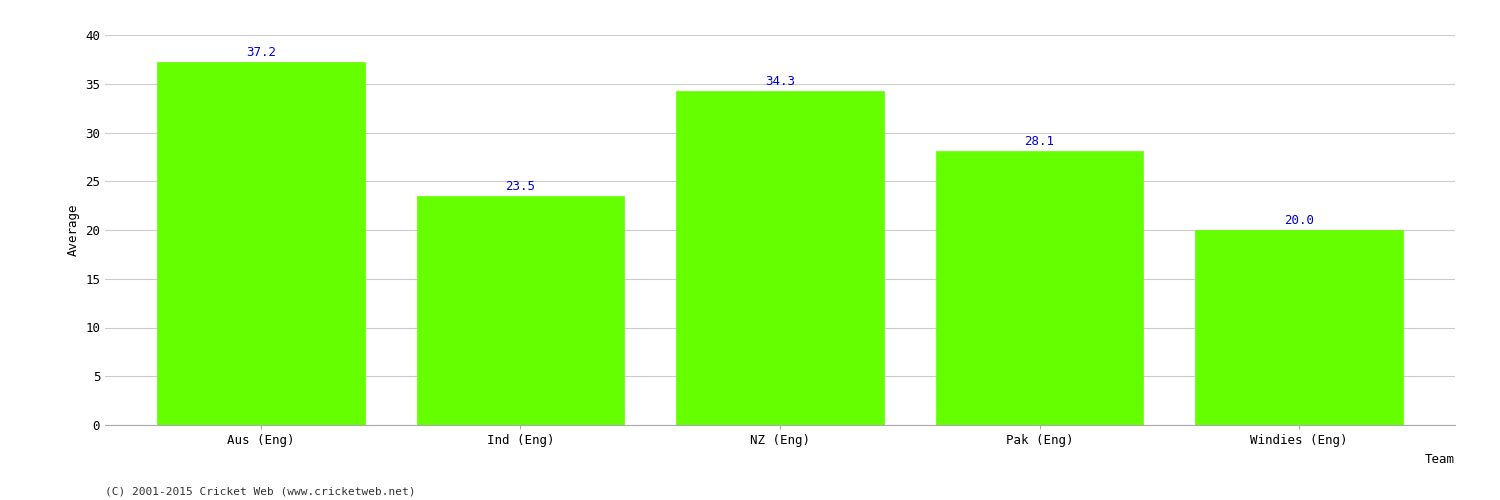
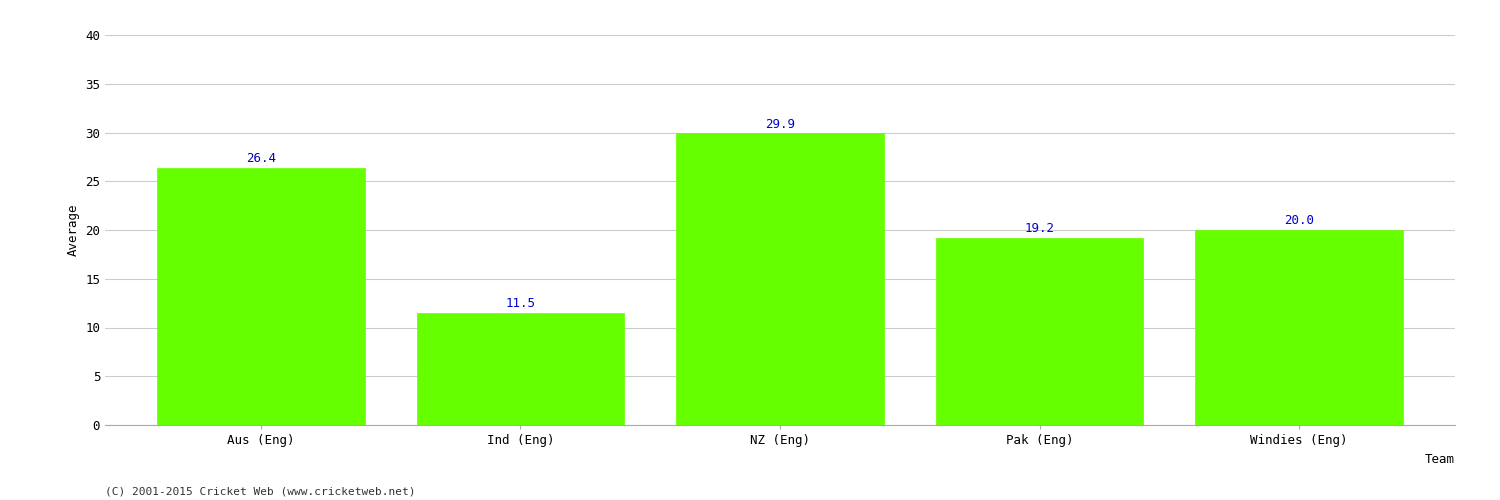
Aus (Eng): 37.2 -> 26.4
Ind (Eng): 23.5 -> 11.5
NZ (Eng): 34.3 -> 29.9
Pak (Eng): 28.1 -> 19.2
